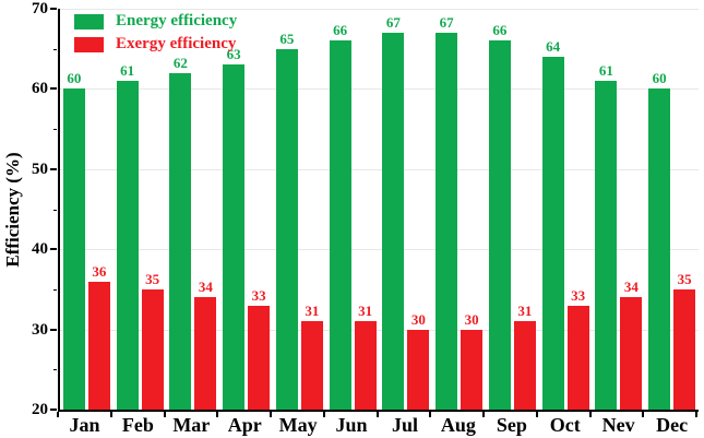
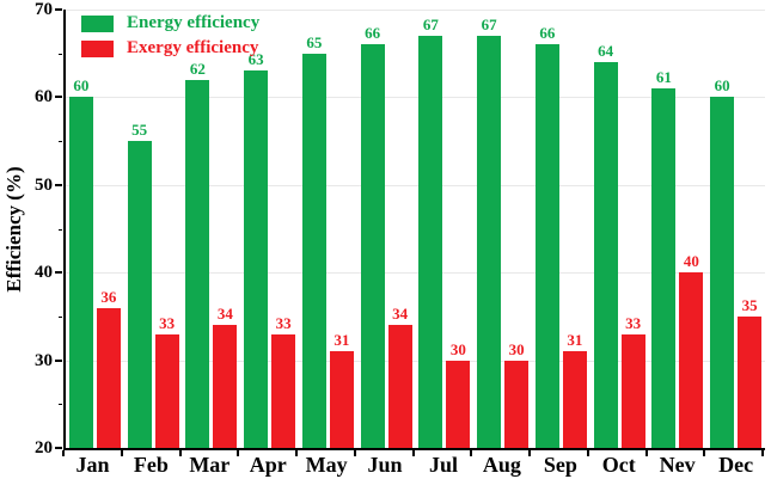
Energy efficiency/Feb: 61 -> 55
Exergy efficiency/Feb: 35 -> 33
Exergy efficiency/Jun: 31 -> 34
Exergy efficiency/Nev: 34 -> 40
